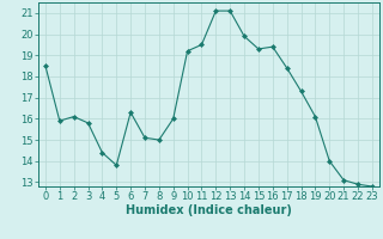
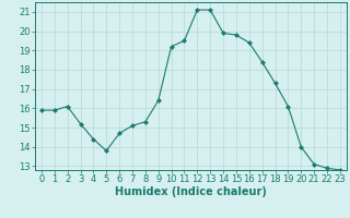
0: 18.5 -> 15.9
3: 15.8 -> 15.2
6: 16.3 -> 14.7
8: 15.0 -> 15.3
9: 16.0 -> 16.4
15: 19.3 -> 19.8
